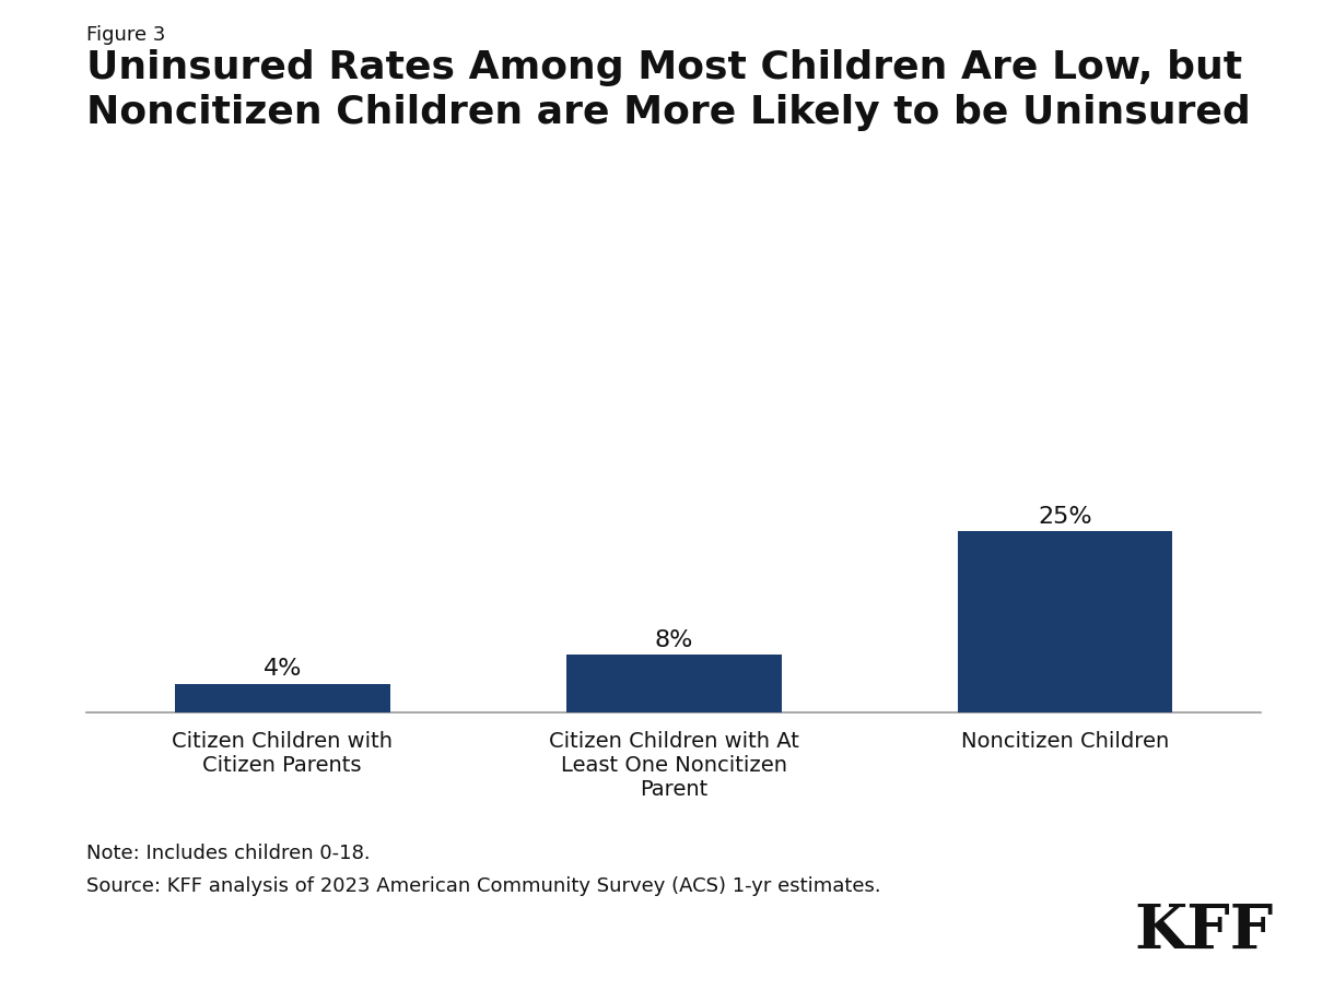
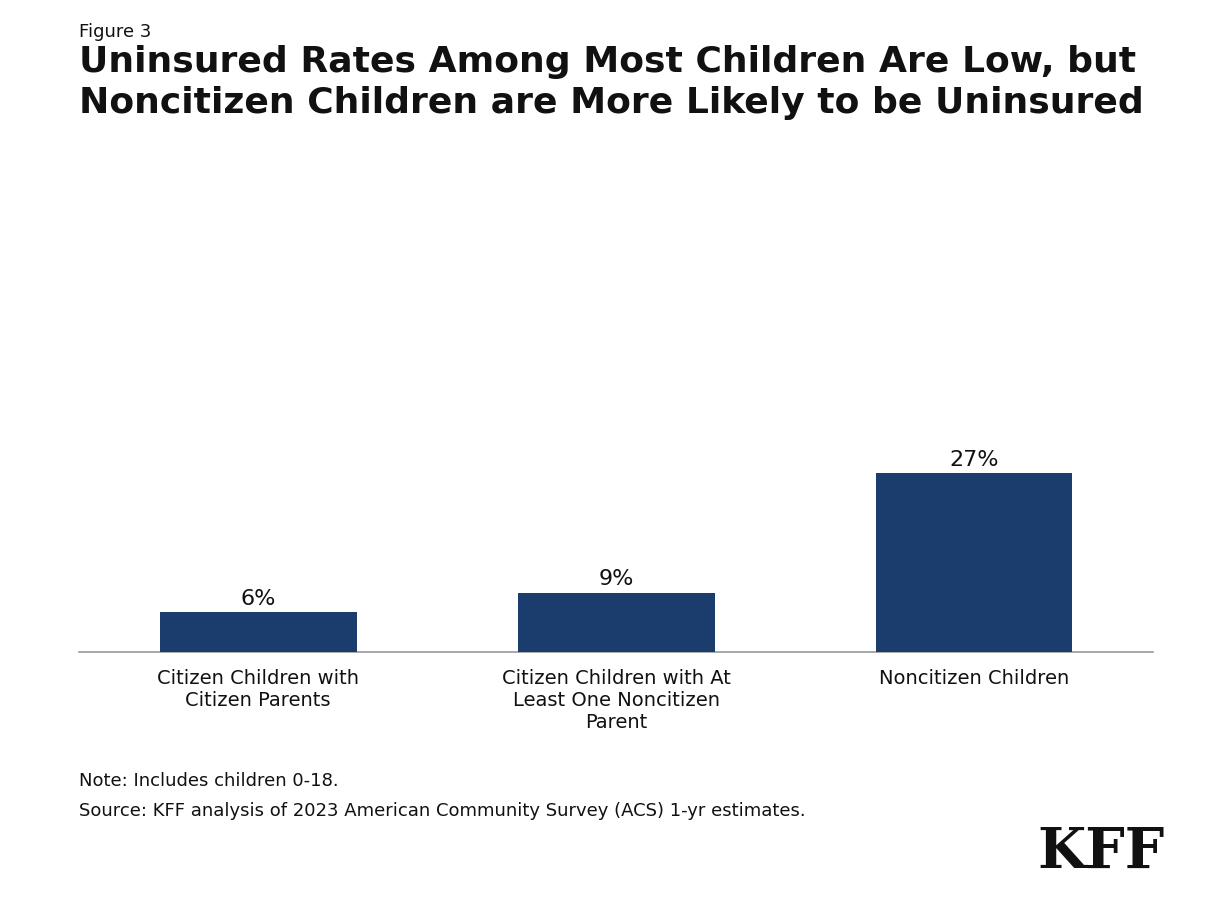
Citizen Children with Citizen Parents: 4% -> 6%
Citizen Children with At Least One Noncitizen Parent: 8% -> 9%
Noncitizen Children: 25% -> 27%
